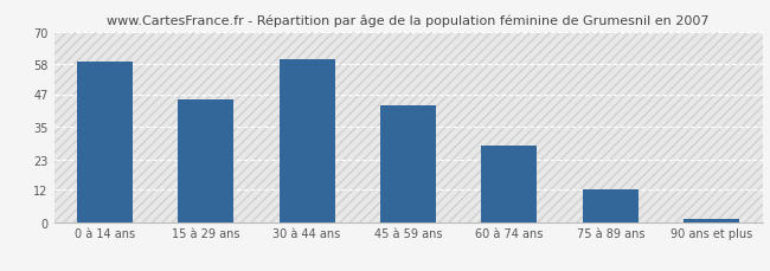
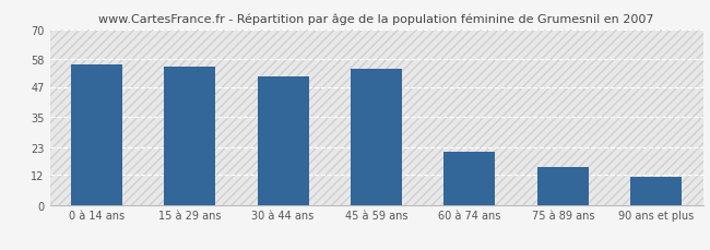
0 à 14 ans: 59 -> 56
15 à 29 ans: 45 -> 55
30 à 44 ans: 60 -> 51
45 à 59 ans: 43 -> 54
60 à 74 ans: 28 -> 21
75 à 89 ans: 12 -> 15
90 ans et plus: 1 -> 11
